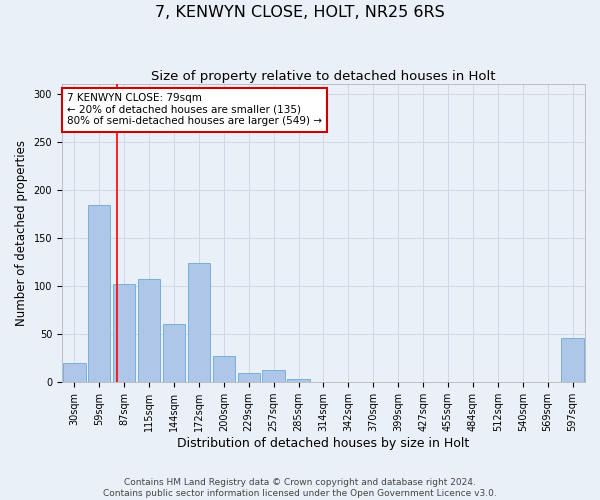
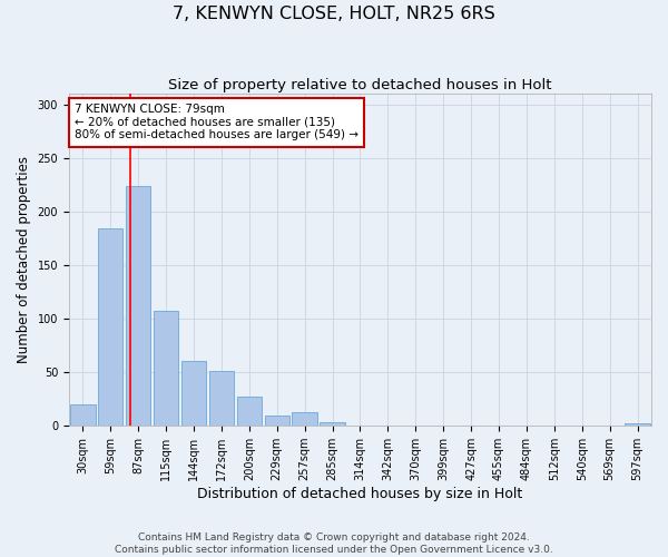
87sqm: 102 -> 224
172sqm: 124 -> 51
597sqm: 46 -> 2
